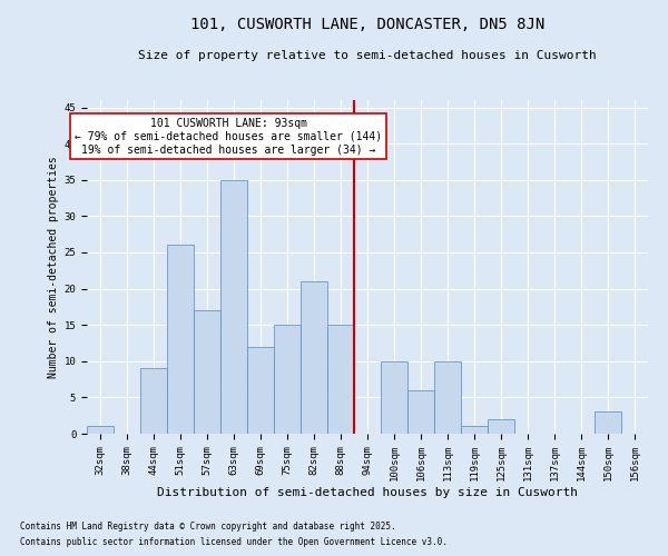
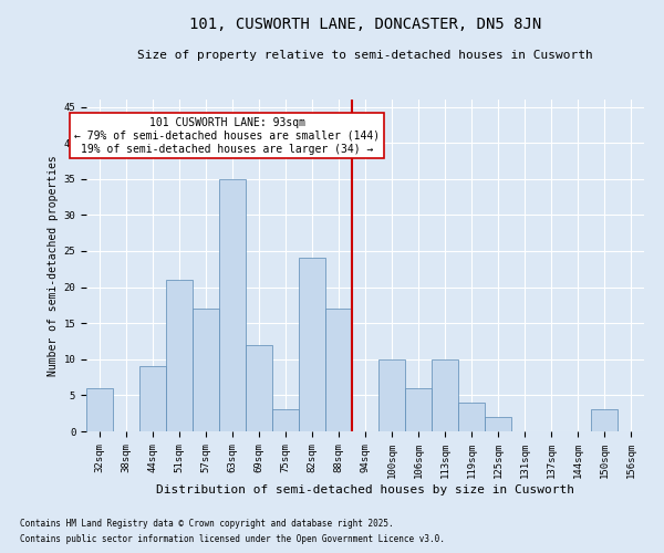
32sqm: 1 -> 6
51sqm: 26 -> 21
75sqm: 15 -> 3
82sqm: 21 -> 24
88sqm: 15 -> 17
119sqm: 1 -> 4
